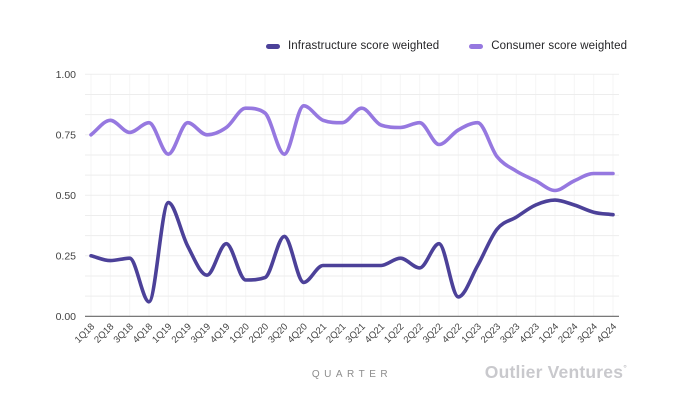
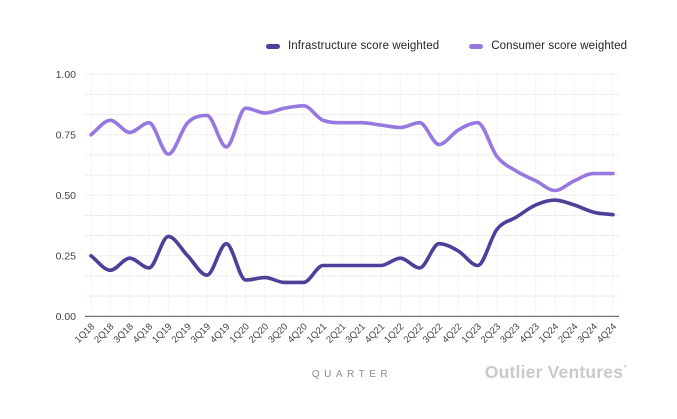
Infrastructure score weighted/2Q18: 0.23 -> 0.19
Infrastructure score weighted/4Q18: 0.06 -> 0.20
Infrastructure score weighted/1Q19: 0.47 -> 0.33
Infrastructure score weighted/2Q19: 0.29 -> 0.25
Consumer score weighted/3Q19: 0.75 -> 0.83
Consumer score weighted/4Q19: 0.78 -> 0.70
Infrastructure score weighted/3Q20: 0.33 -> 0.14
Consumer score weighted/3Q20: 0.67 -> 0.86
Consumer score weighted/3Q21: 0.86 -> 0.80
Infrastructure score weighted/4Q22: 0.08 -> 0.27
